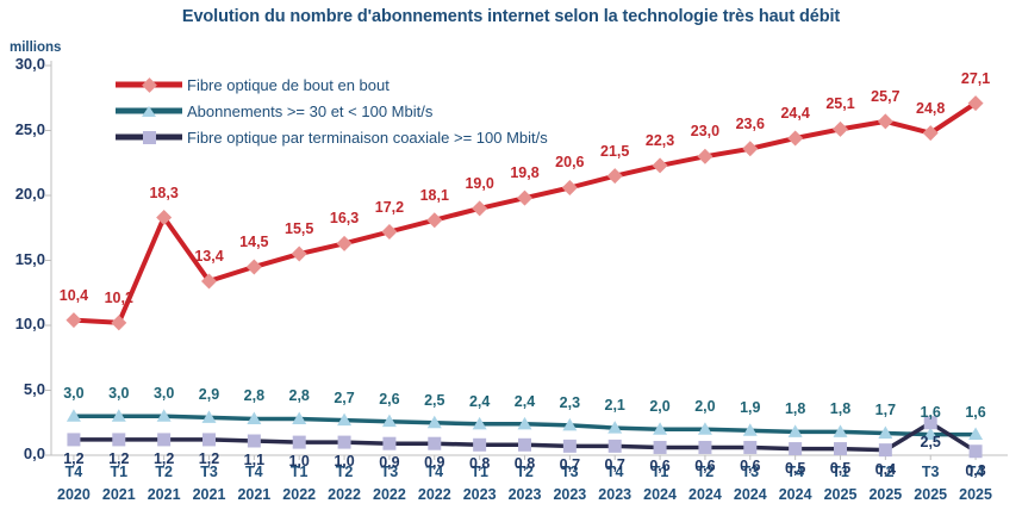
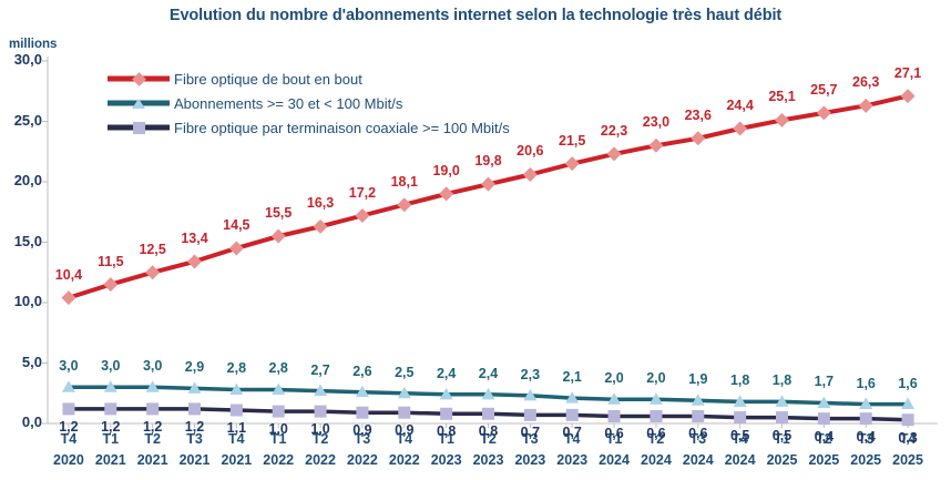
Fibre optique de bout en bout/T1 2021: 10,2 -> 11,5
Fibre optique de bout en bout/T2 2021: 18,3 -> 12,5
Fibre optique de bout en bout/T3 2025: 24,8 -> 26,3
Fibre optique par terminaison coaxiale >= 100 Mbit/s/T3 2025: 2,5 -> 0,4
